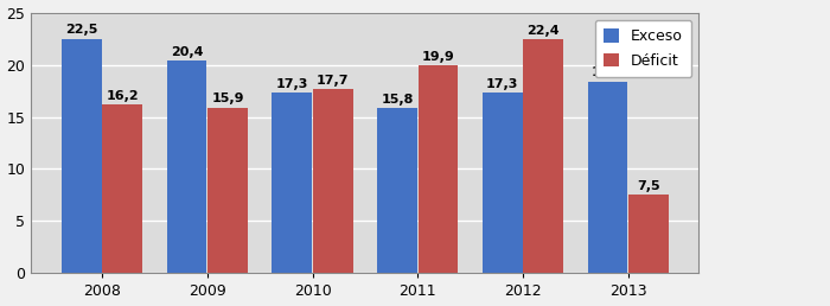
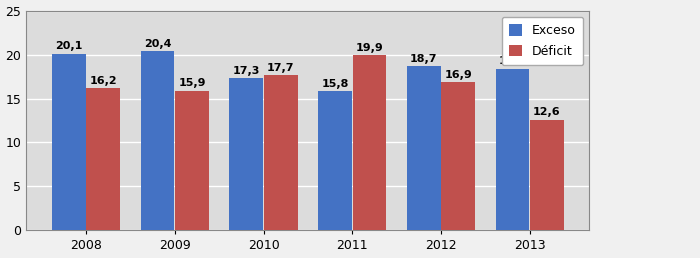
Exceso/2008: 22,5 -> 20,1
Exceso/2012: 17,3 -> 18,7
Déficit/2012: 22,4 -> 16,9
Déficit/2013: 7,5 -> 12,6
